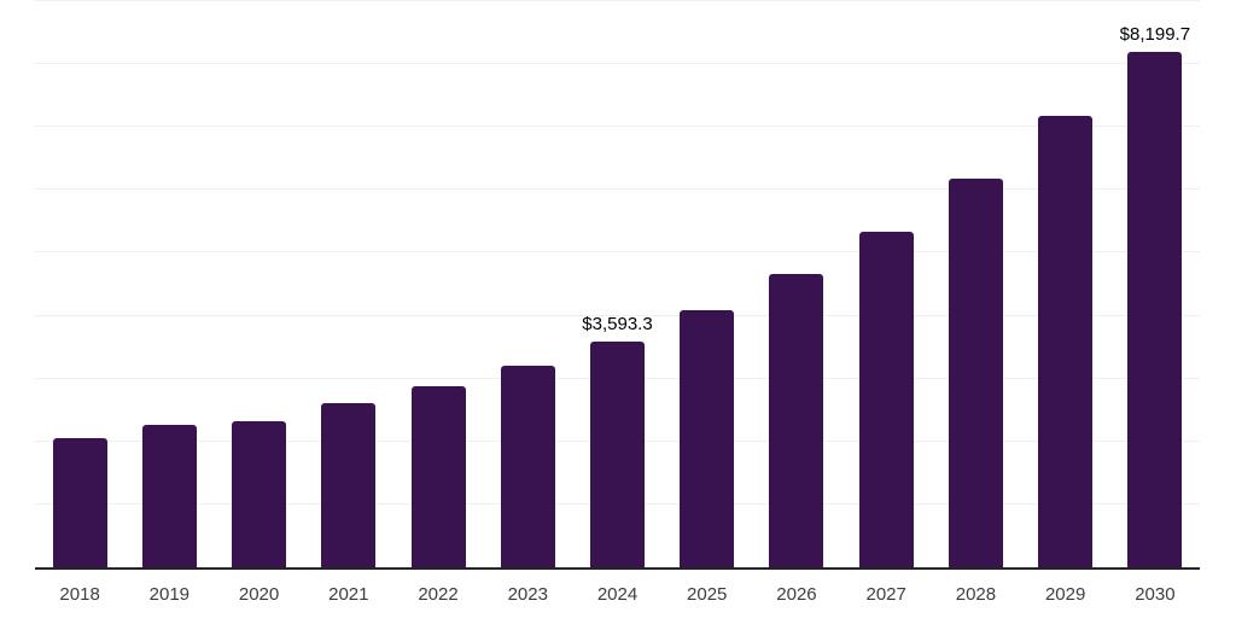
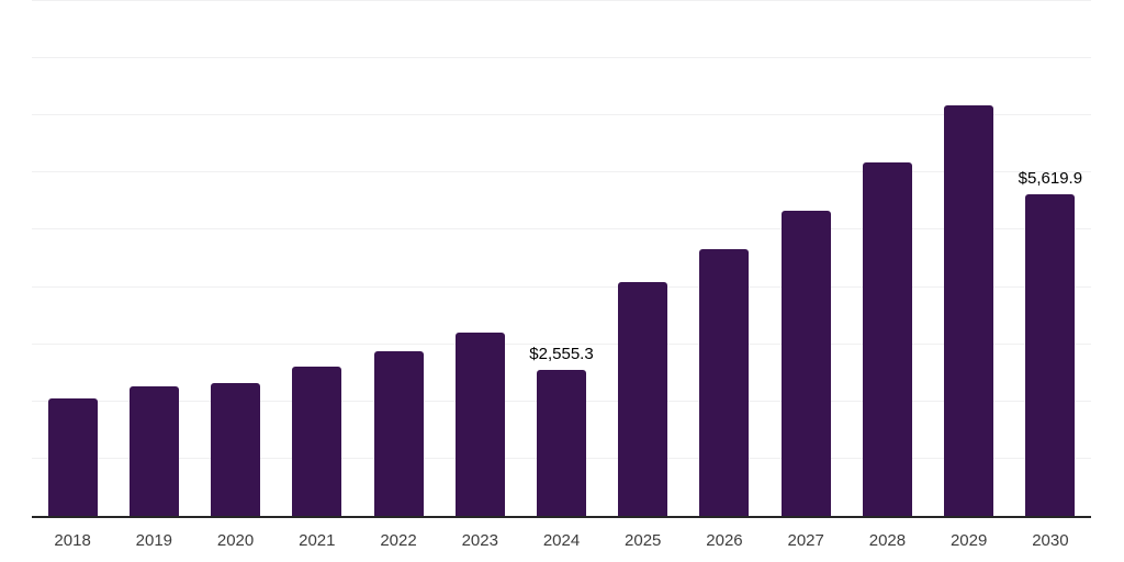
2024: $3,593.3 -> $2,555.3
2030: $8,199.7 -> $5,619.9
